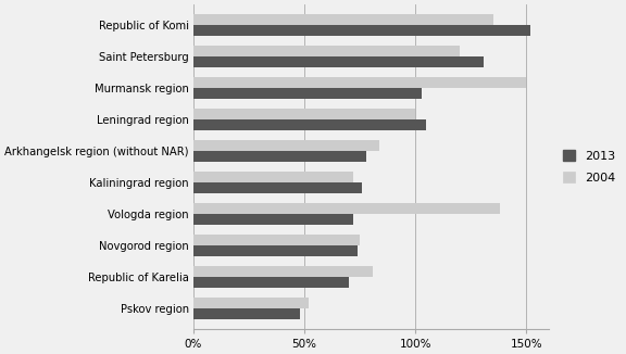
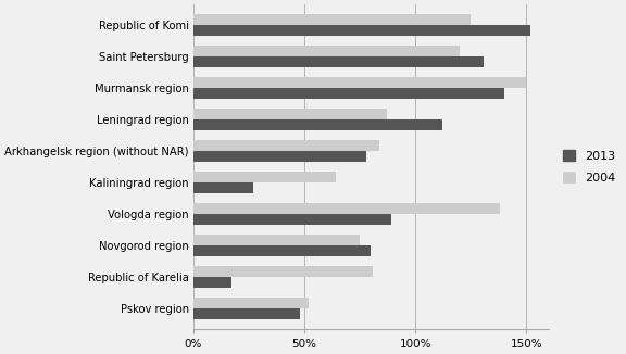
2004/Republic of Komi: 135% -> 125%
2013/Murmansk region: 103% -> 140%
2004/Leningrad region: 100% -> 87%
2013/Leningrad region: 105% -> 112%
2004/Kaliningrad region: 72% -> 64%
2013/Kaliningrad region: 76% -> 27%
2013/Vologda region: 72% -> 89%
2013/Novgorod region: 74% -> 80%
2013/Republic of Karelia: 70% -> 17%
